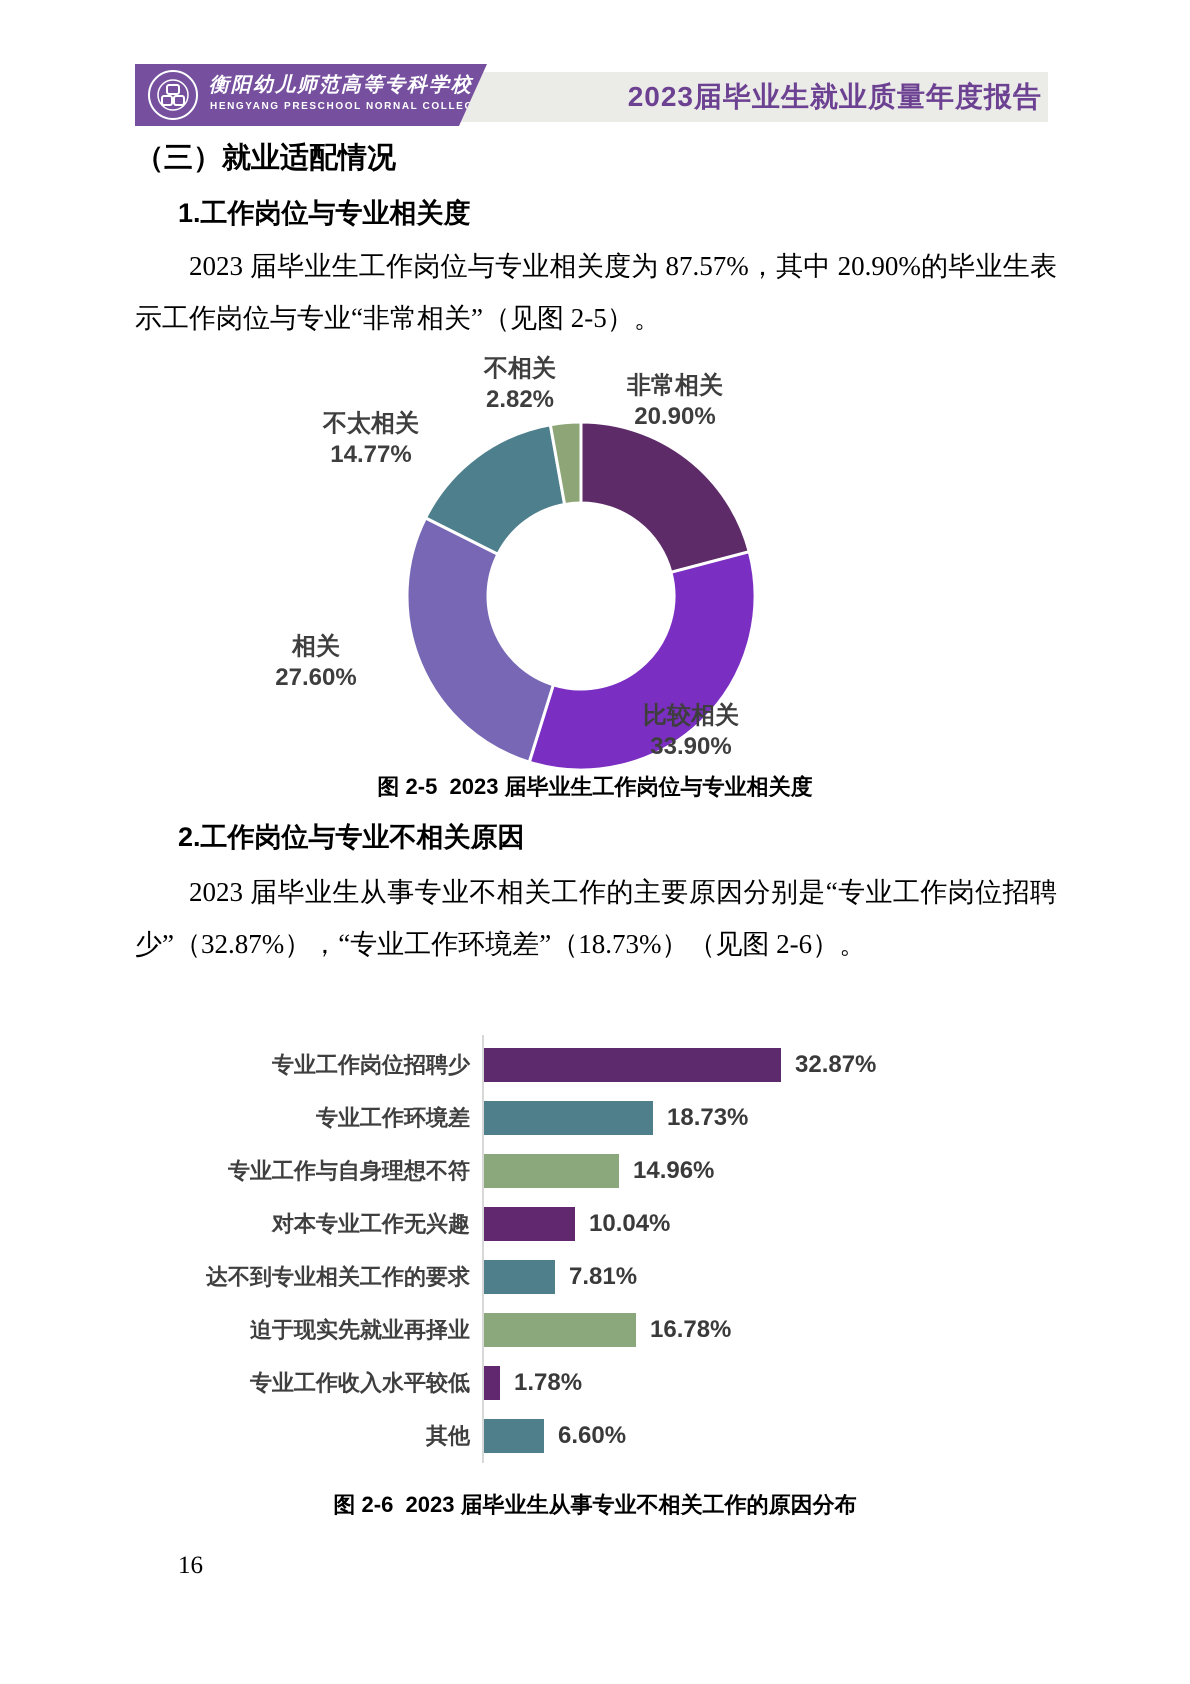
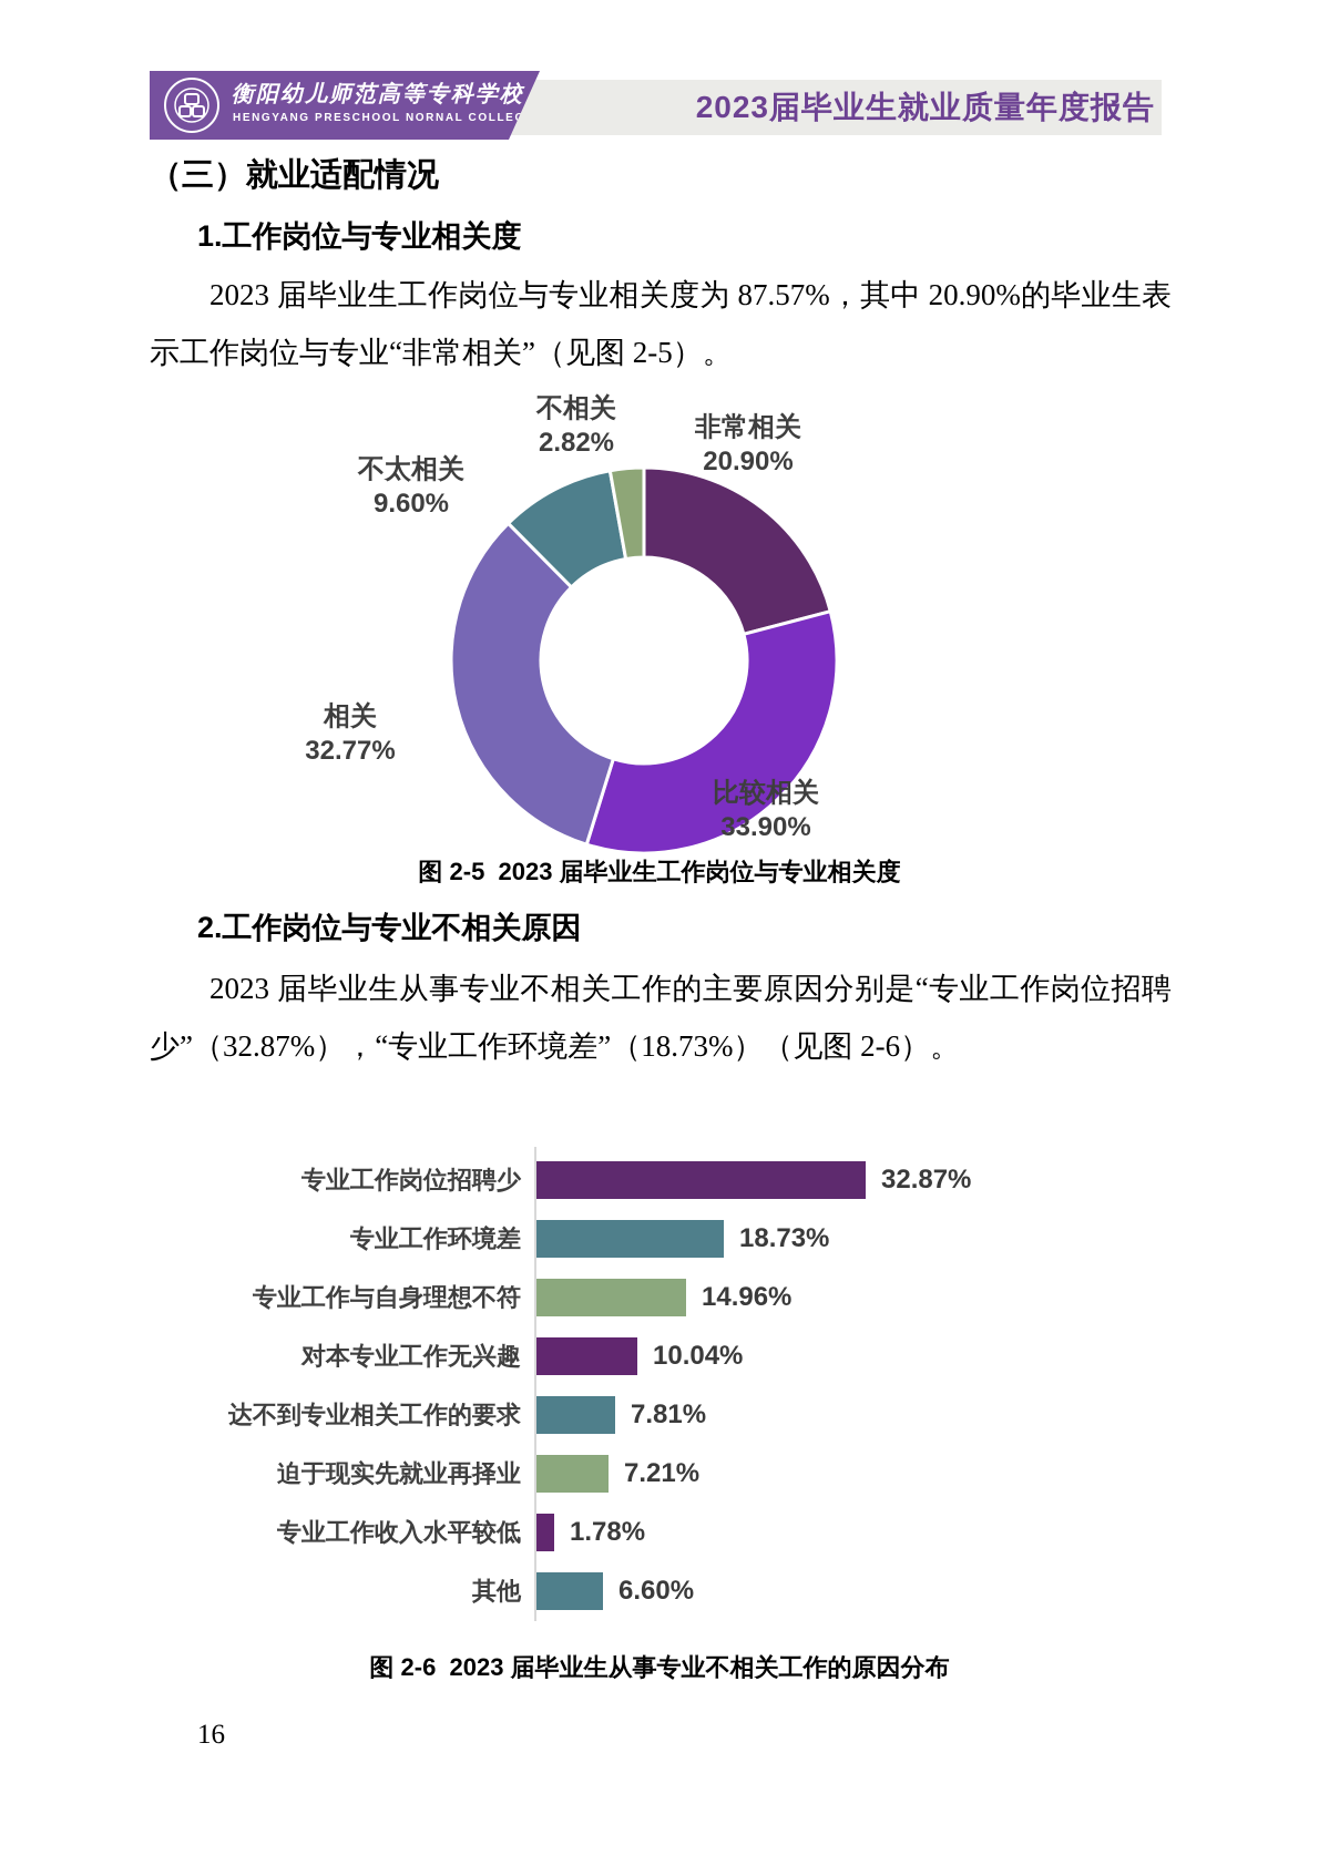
图 2-5 2023 届毕业生工作岗位与专业相关度/相关: 27.60% -> 32.77%
图 2-5 2023 届毕业生工作岗位与专业相关度/不太相关: 14.77% -> 9.60%
图 2-6 2023 届毕业生从事专业不相关工作的原因分布/迫于现实先就业再择业: 16.78% -> 7.21%
